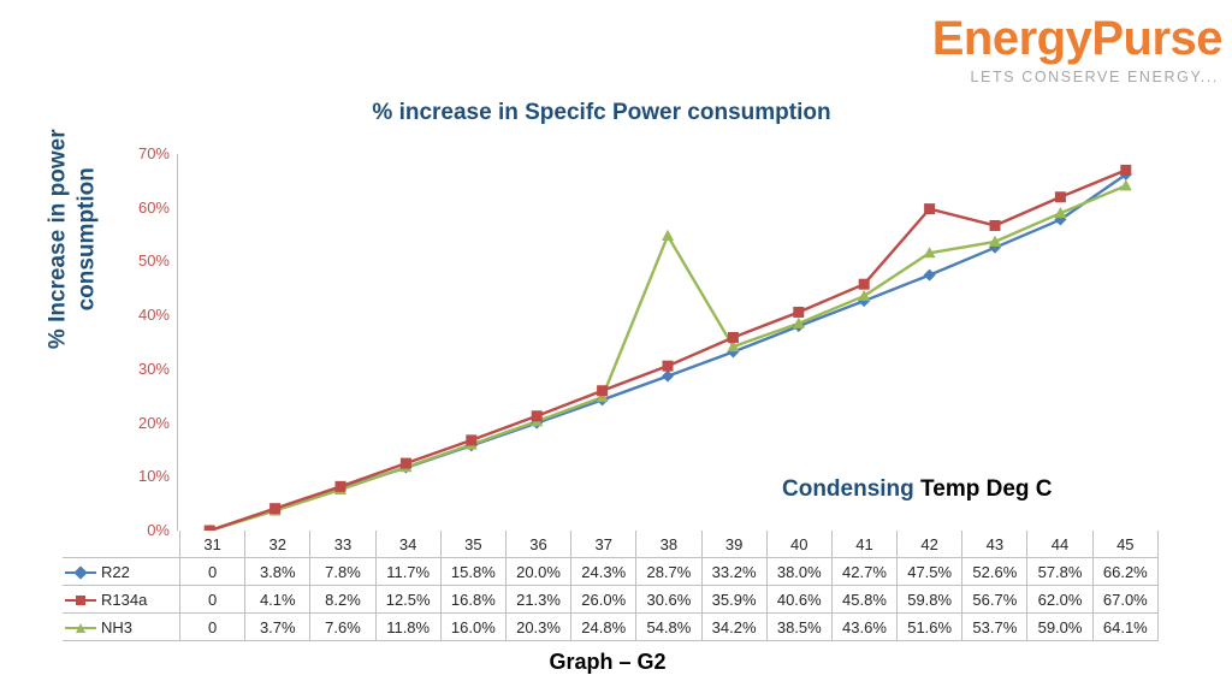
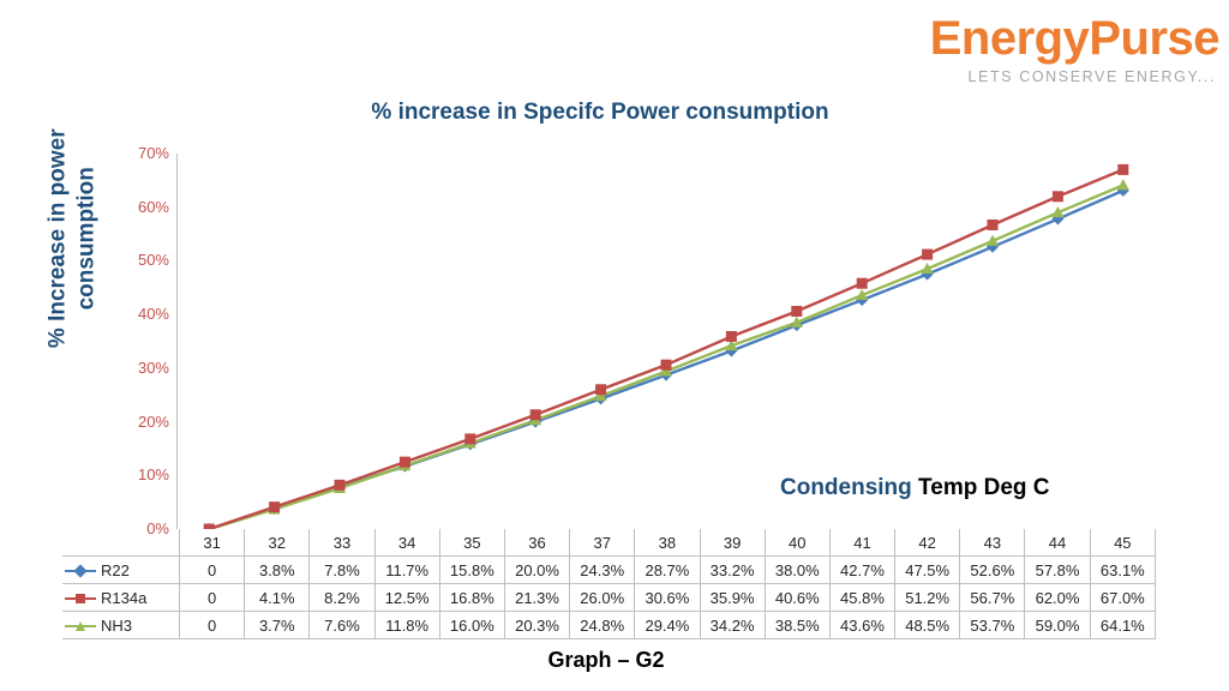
NH3/38: 54.8% -> 29.4%
R134a/42: 59.8% -> 51.2%
NH3/42: 51.6% -> 48.5%
R22/45: 66.2% -> 63.1%
